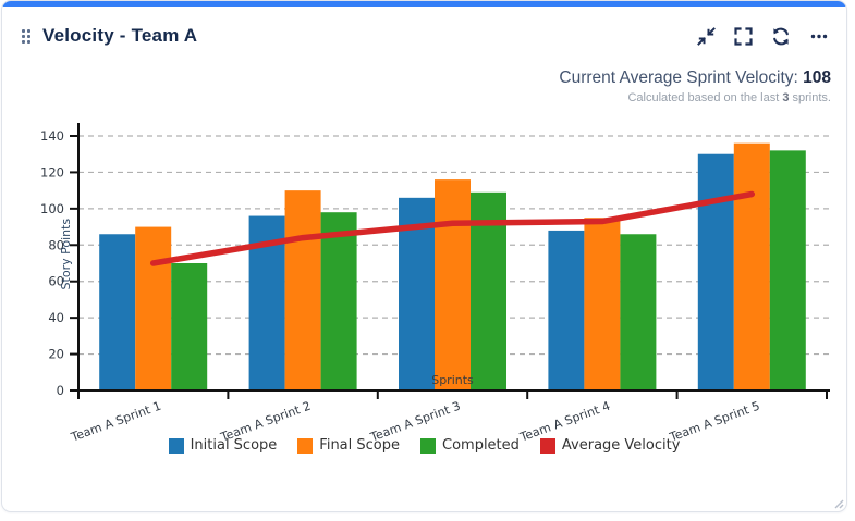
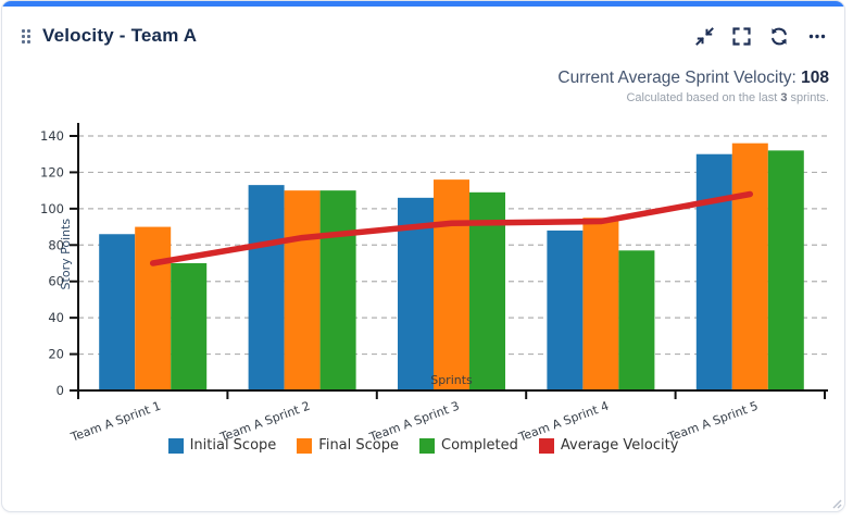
Initial Scope/Team A Sprint 2: 96 -> 113
Completed/Team A Sprint 2: 98 -> 110
Completed/Team A Sprint 4: 86 -> 77
